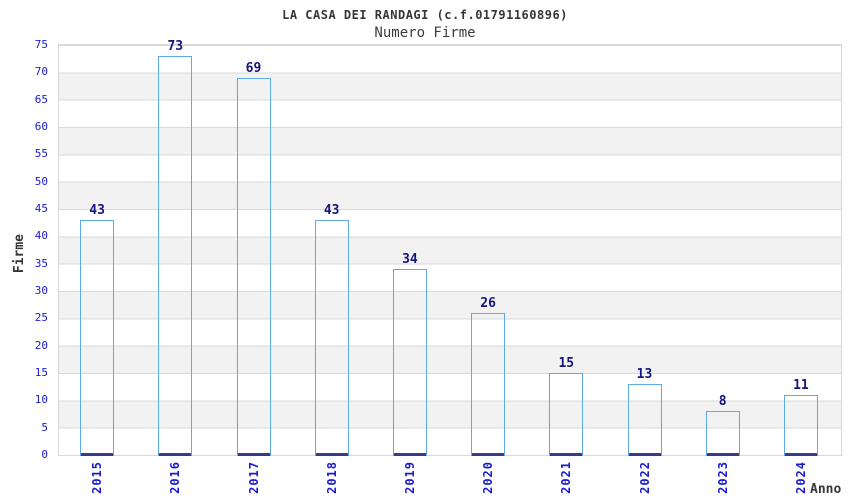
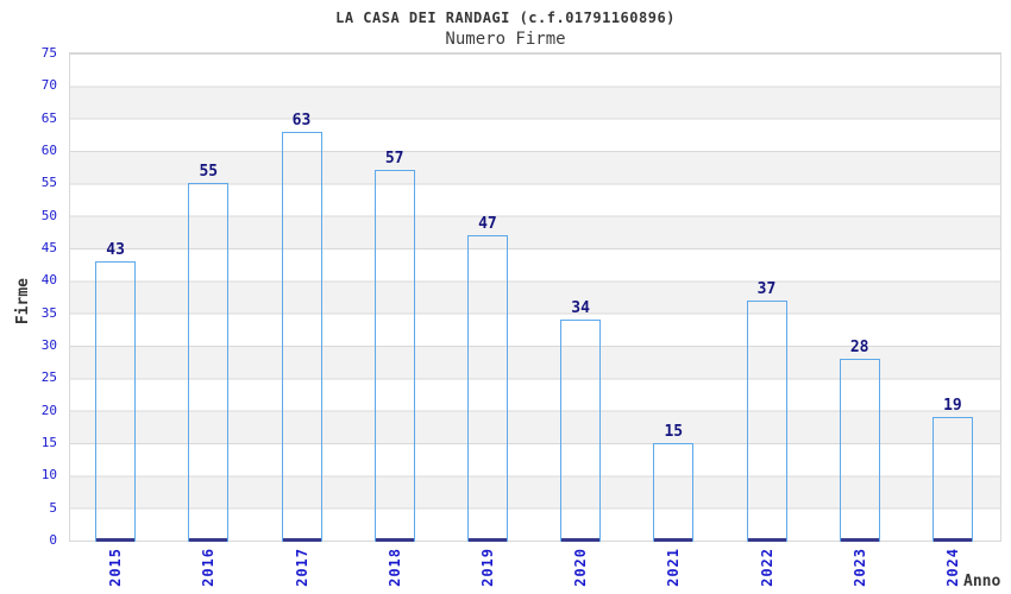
2016: 73 -> 55
2017: 69 -> 63
2018: 43 -> 57
2019: 34 -> 47
2020: 26 -> 34
2022: 13 -> 37
2023: 8 -> 28
2024: 11 -> 19
